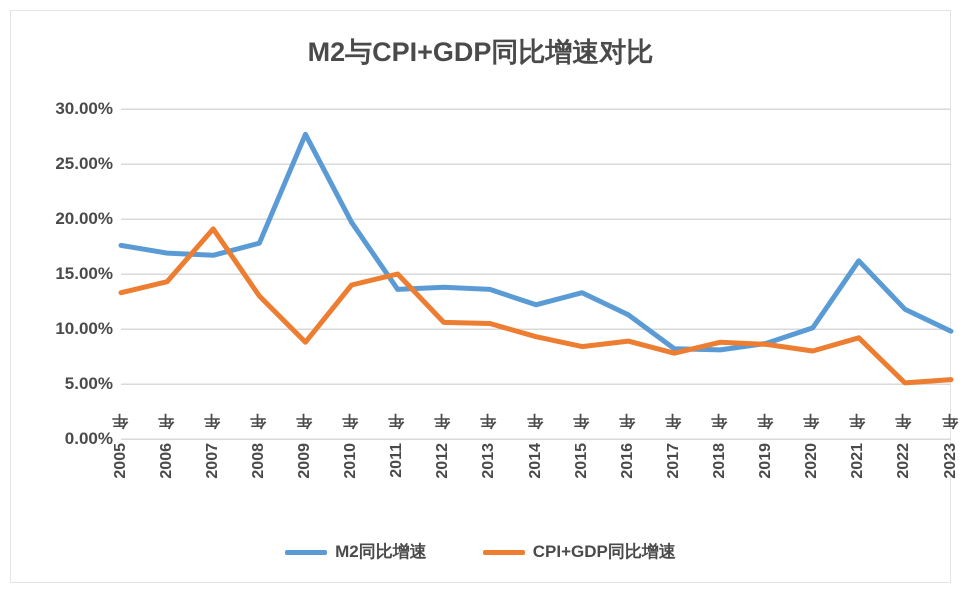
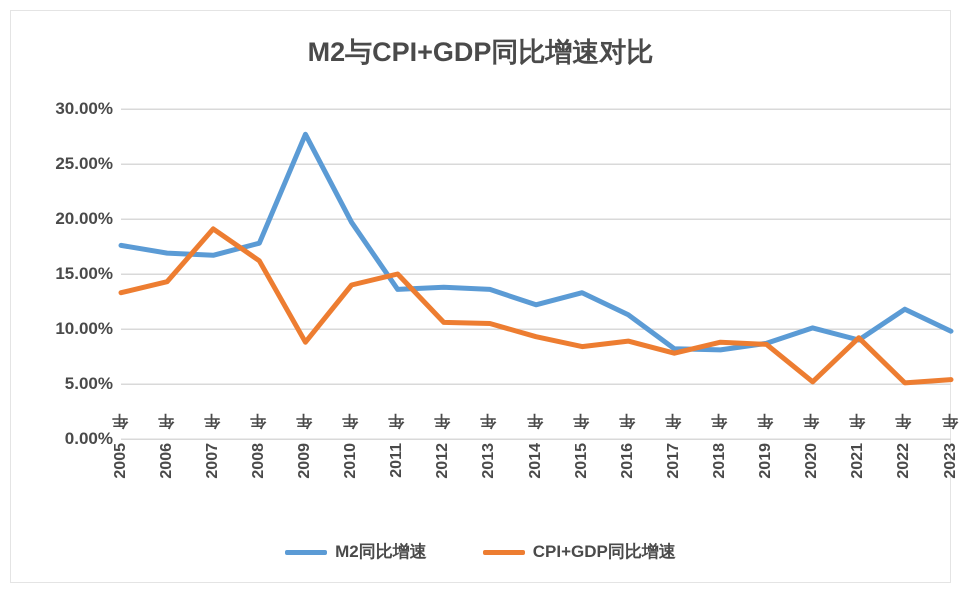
CPI+GDP同比增速/2008年: 13.0% -> 16.2%
CPI+GDP同比增速/2020年: 8.0% -> 5.2%
M2同比增速/2021年: 16.2% -> 9.0%
